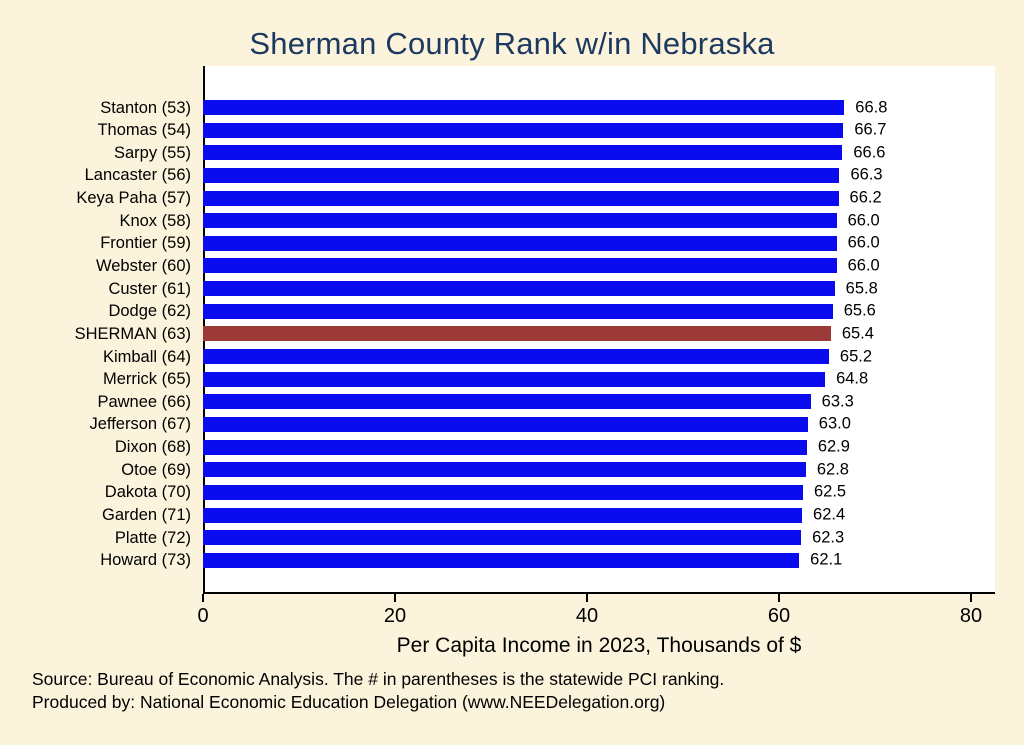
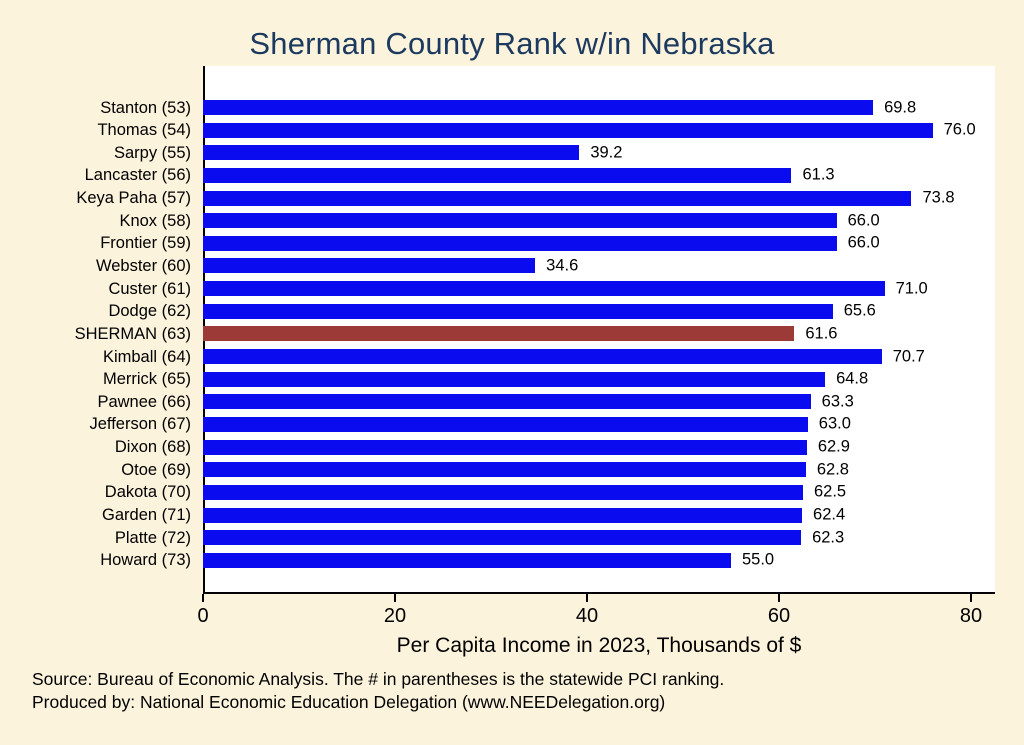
Stanton (53): 66.8 -> 69.8
Thomas (54): 66.7 -> 76.0
Sarpy (55): 66.6 -> 39.2
Lancaster (56): 66.3 -> 61.3
Keya Paha (57): 66.2 -> 73.8
Webster (60): 66.0 -> 34.6
Custer (61): 65.8 -> 71.0
SHERMAN (63): 65.4 -> 61.6
Kimball (64): 65.2 -> 70.7
Howard (73): 62.1 -> 55.0
